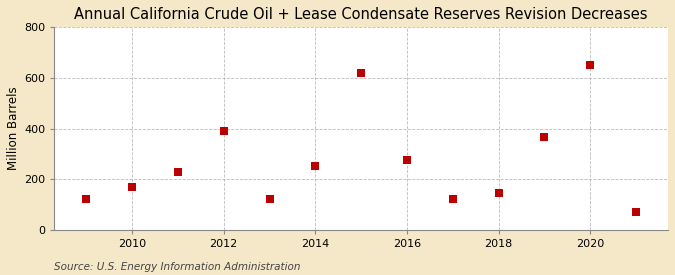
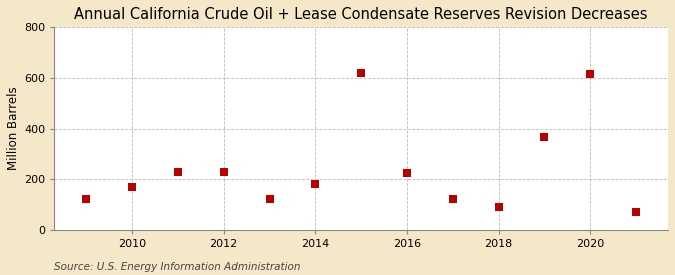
2012: 390 -> 230
2014: 250 -> 180
2016: 275 -> 225
2018: 145 -> 90
2020: 650 -> 615
